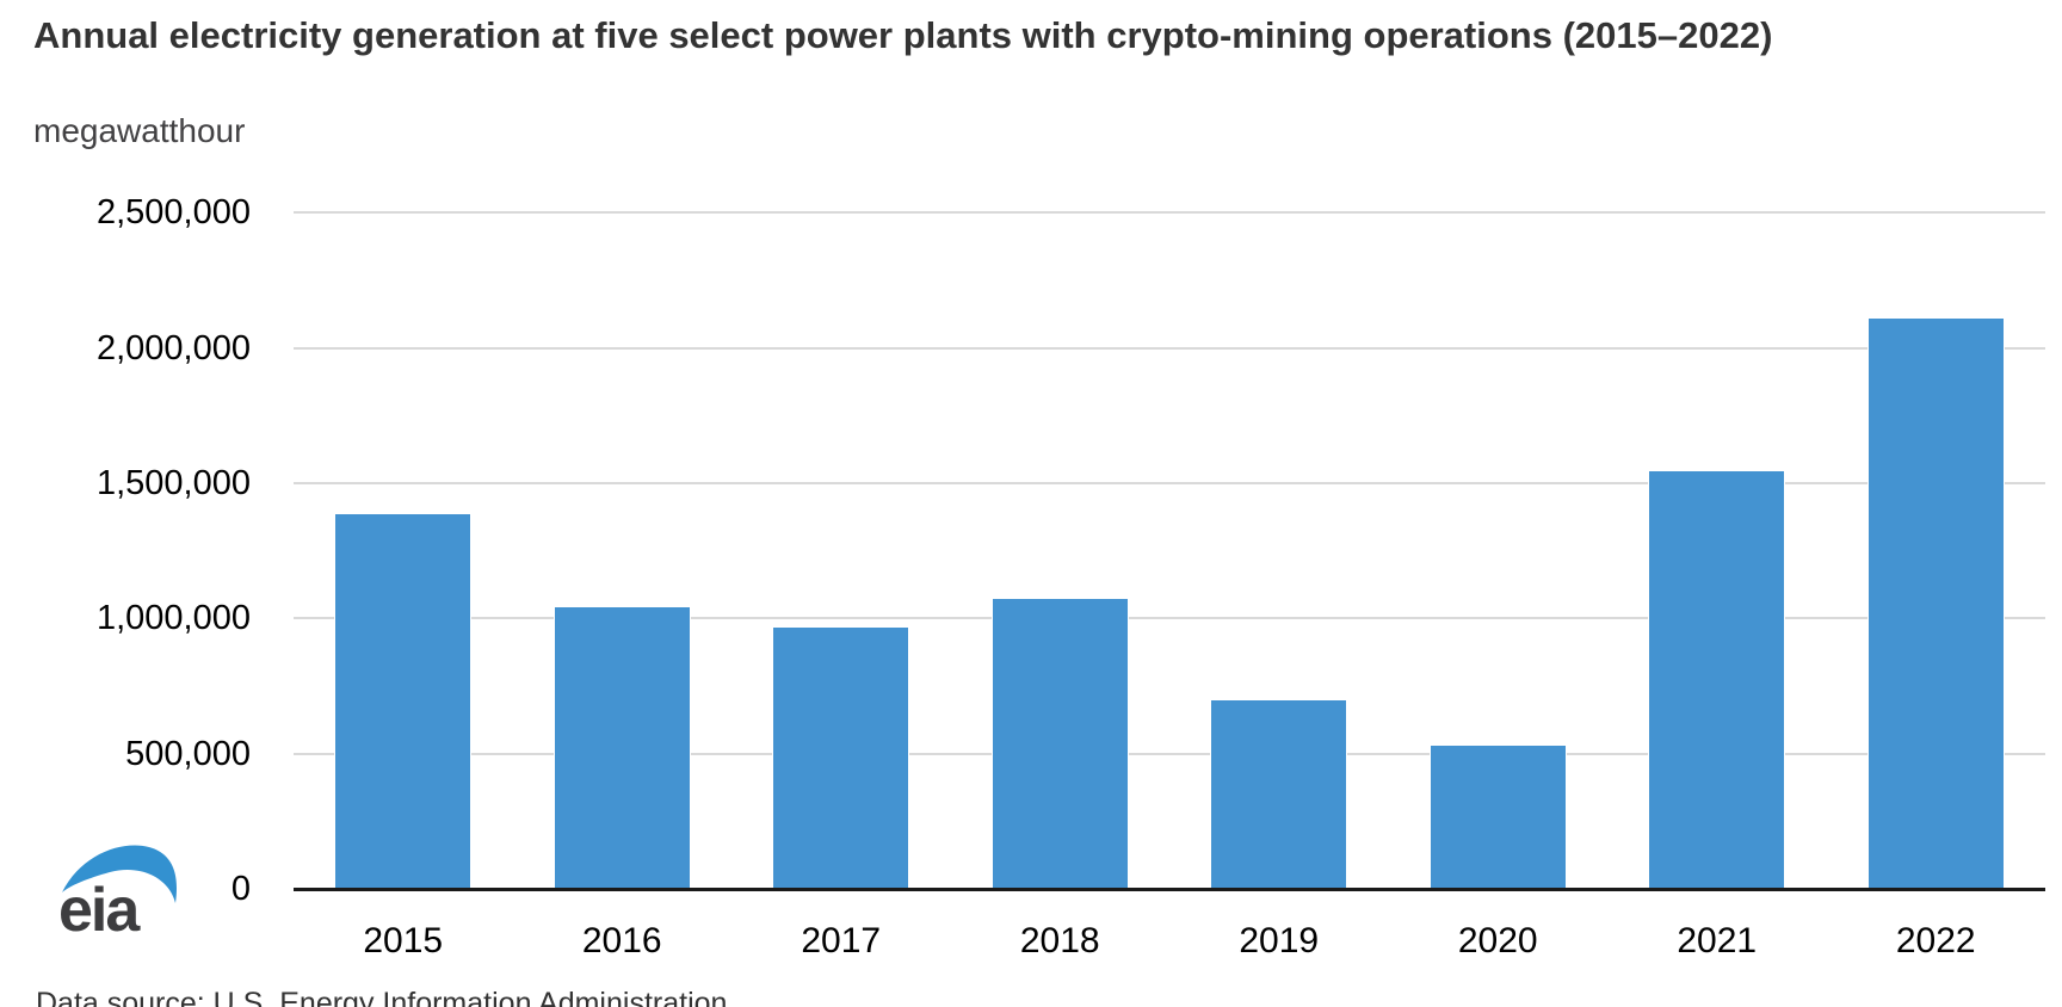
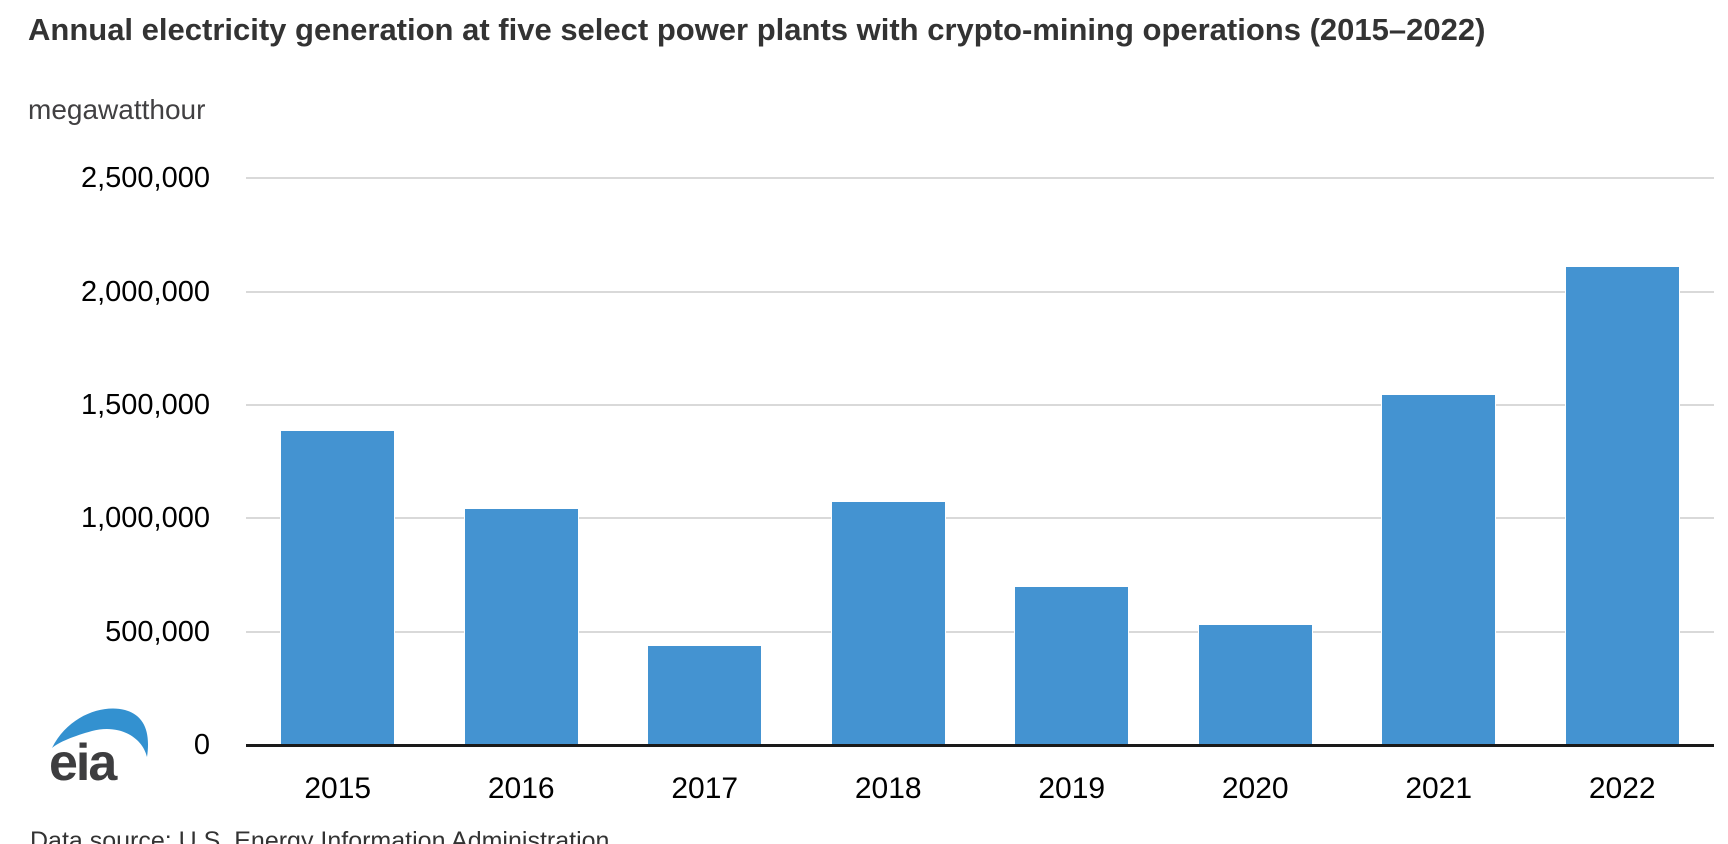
2017: 970000 -> 440000
